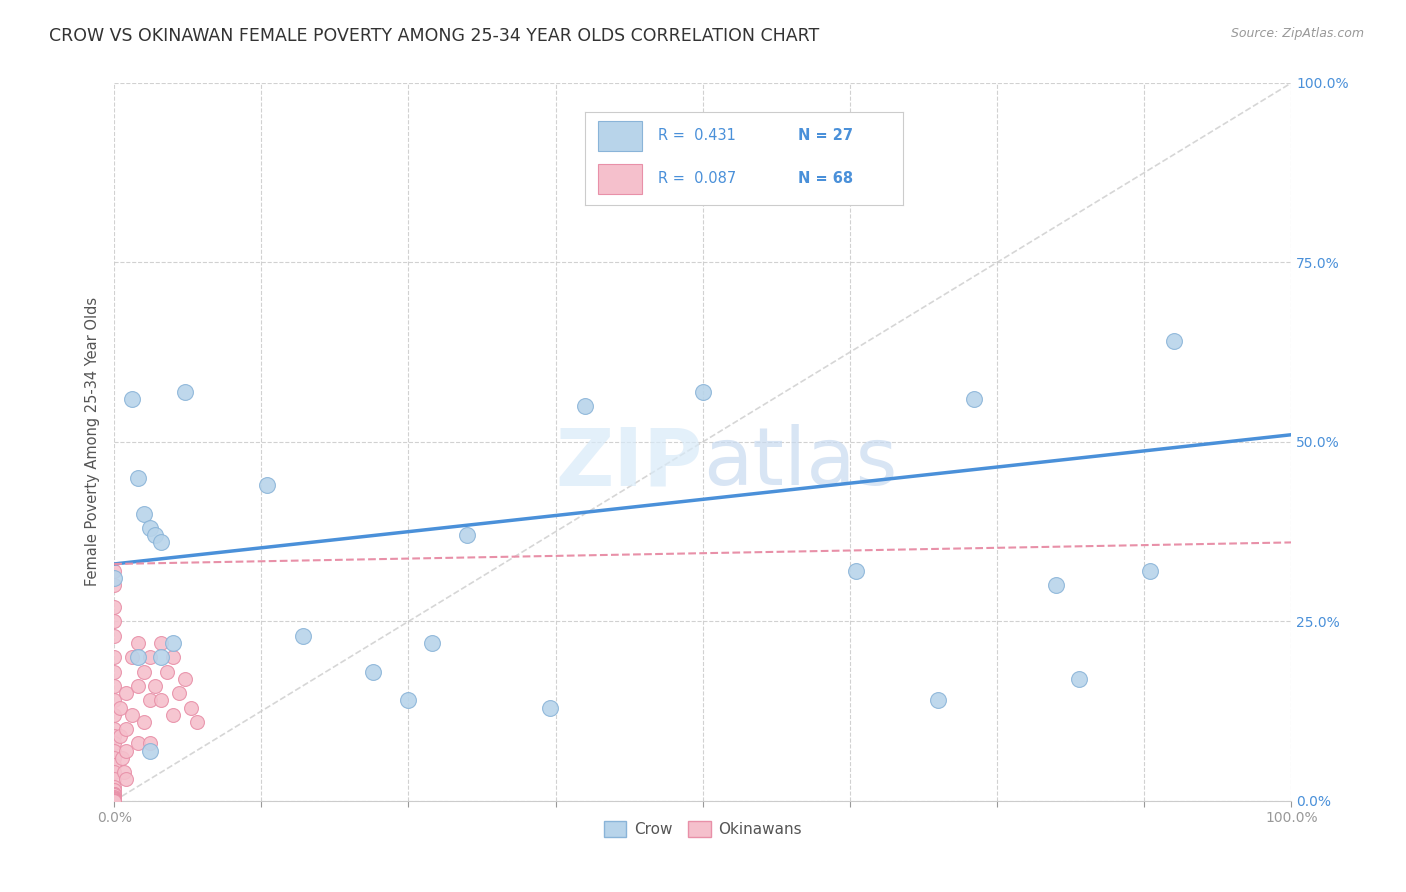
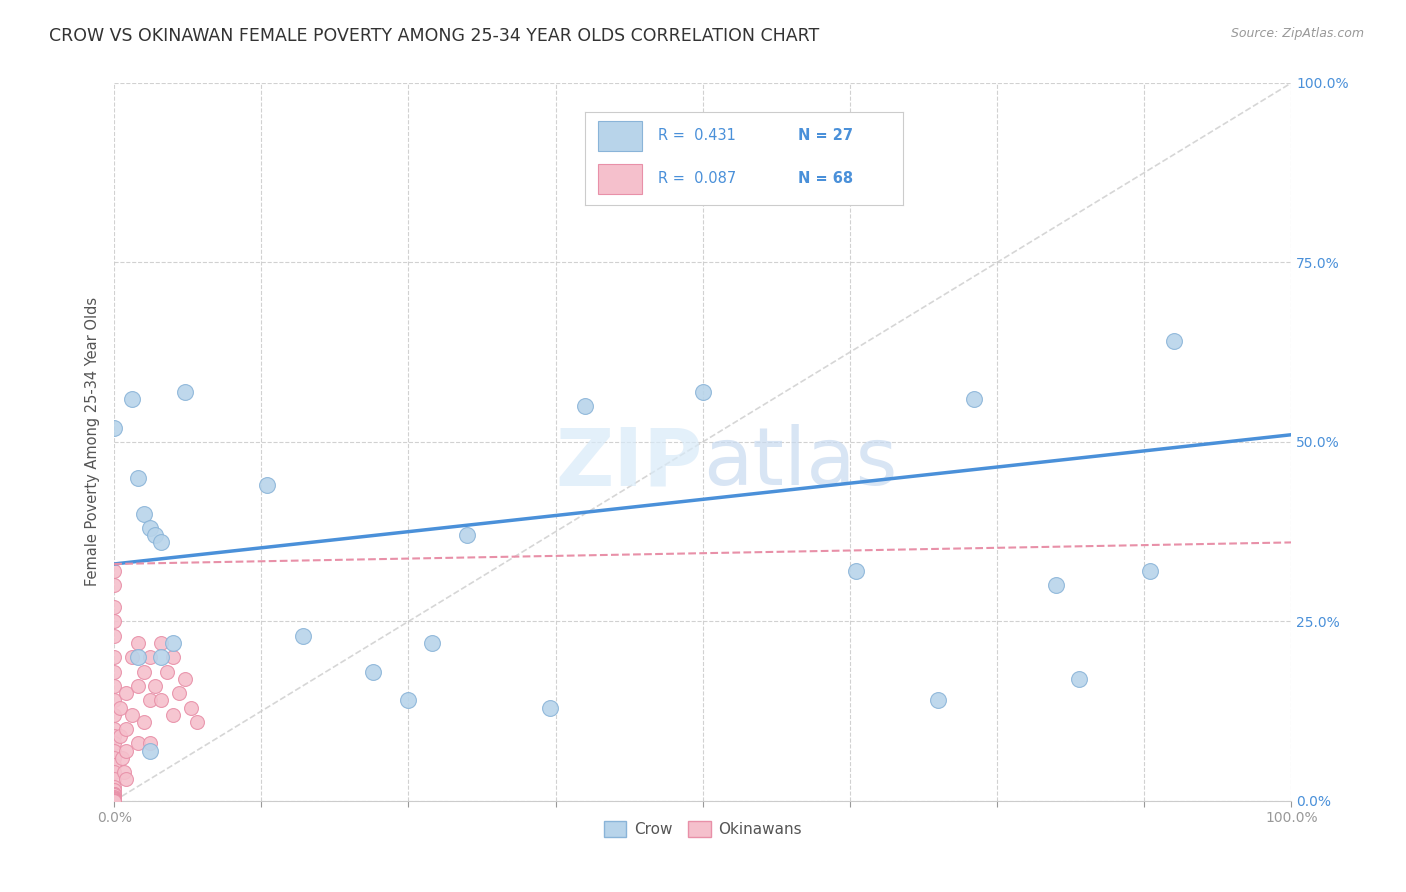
Crow/0.0%: 31% -> 52%
